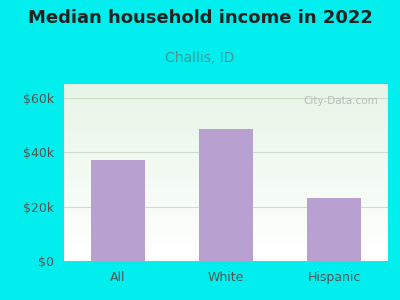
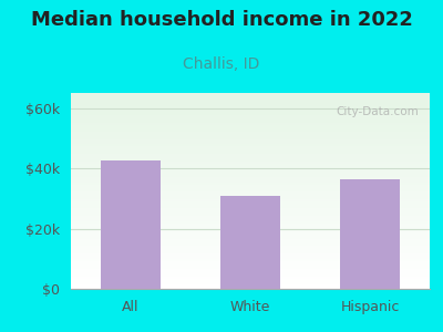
All: $37.0k -> $42.5k
White: $48.5k -> $31.0k
Hispanic: $23.0k -> $36.5k
